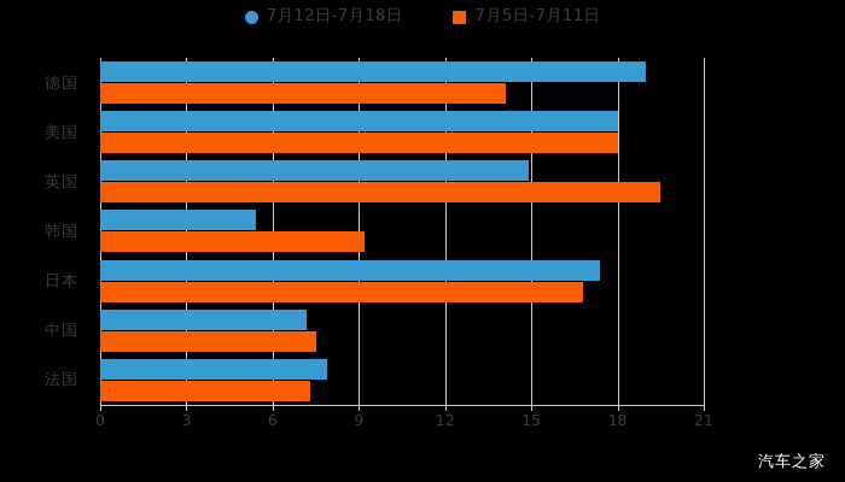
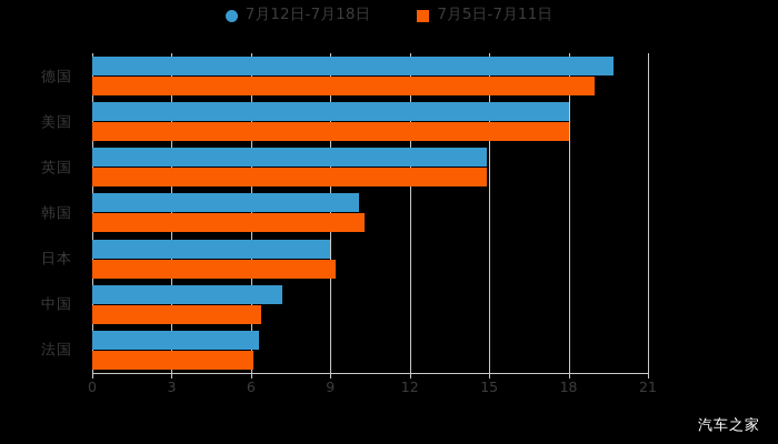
7月12日-7月18日/德国: 19.0 -> 19.7
7月5日-7月11日/德国: 14.1 -> 19.0
7月5日-7月11日/英国: 19.5 -> 14.9
7月12日-7月18日/韩国: 5.4 -> 10.1
7月5日-7月11日/韩国: 9.2 -> 10.3
7月12日-7月18日/日本: 17.4 -> 9.0
7月5日-7月11日/日本: 16.8 -> 9.2
7月5日-7月11日/中国: 7.5 -> 6.4
7月12日-7月18日/法国: 7.9 -> 6.3
7月5日-7月11日/法国: 7.3 -> 6.1
